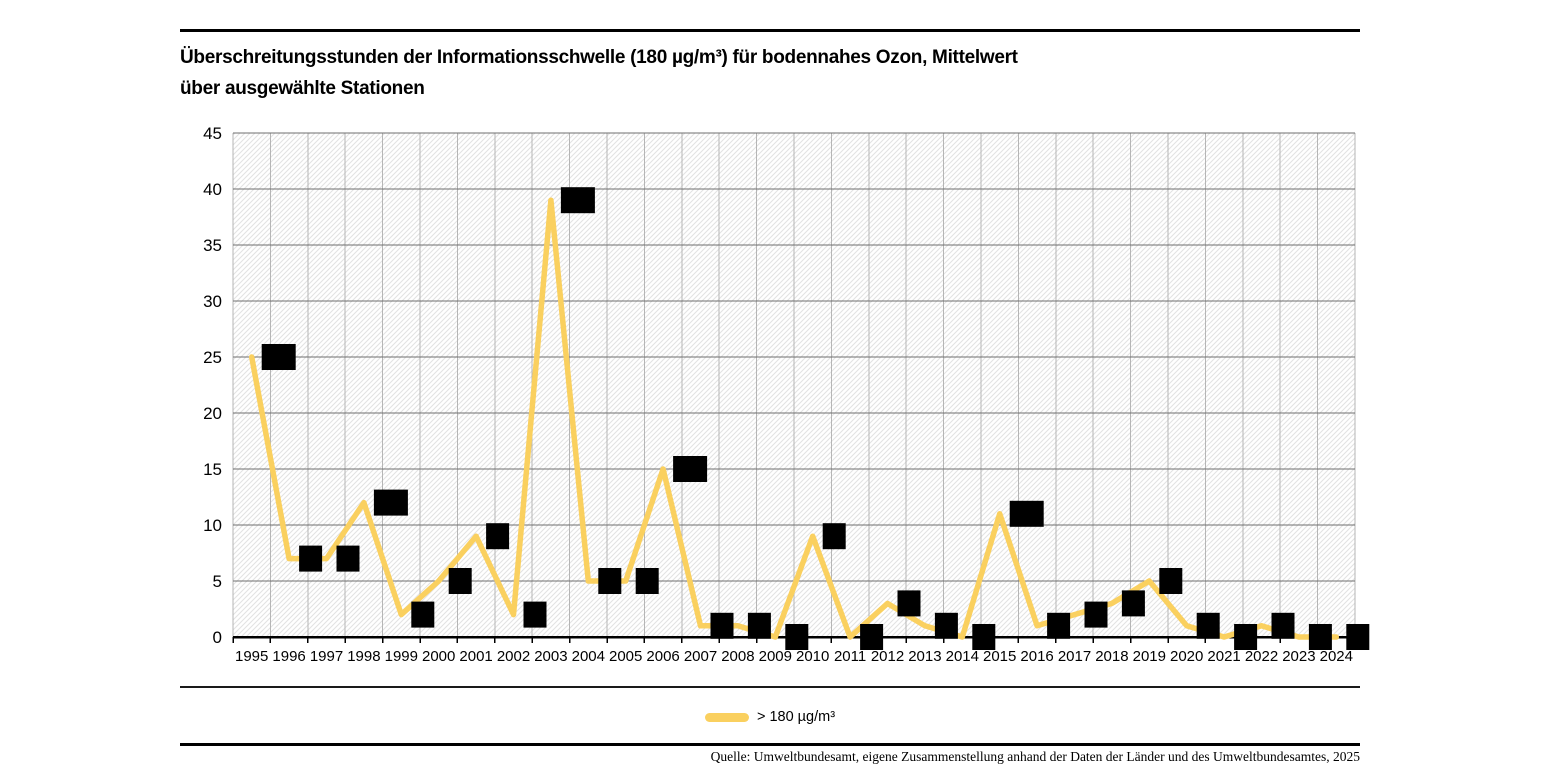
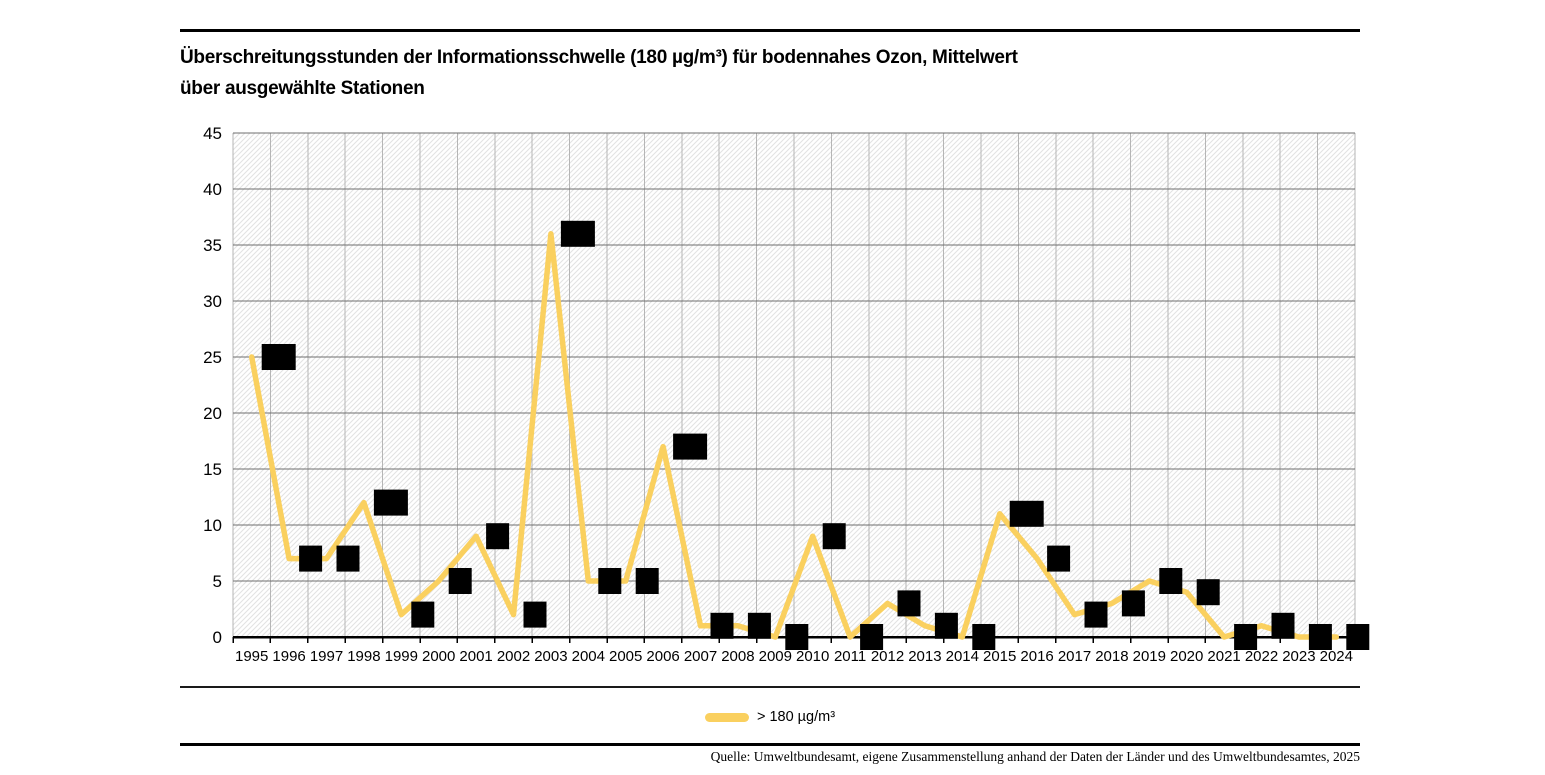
2003: 39 -> 36
2006: 15 -> 17
2016: 1 -> 7
2020: 1 -> 4
